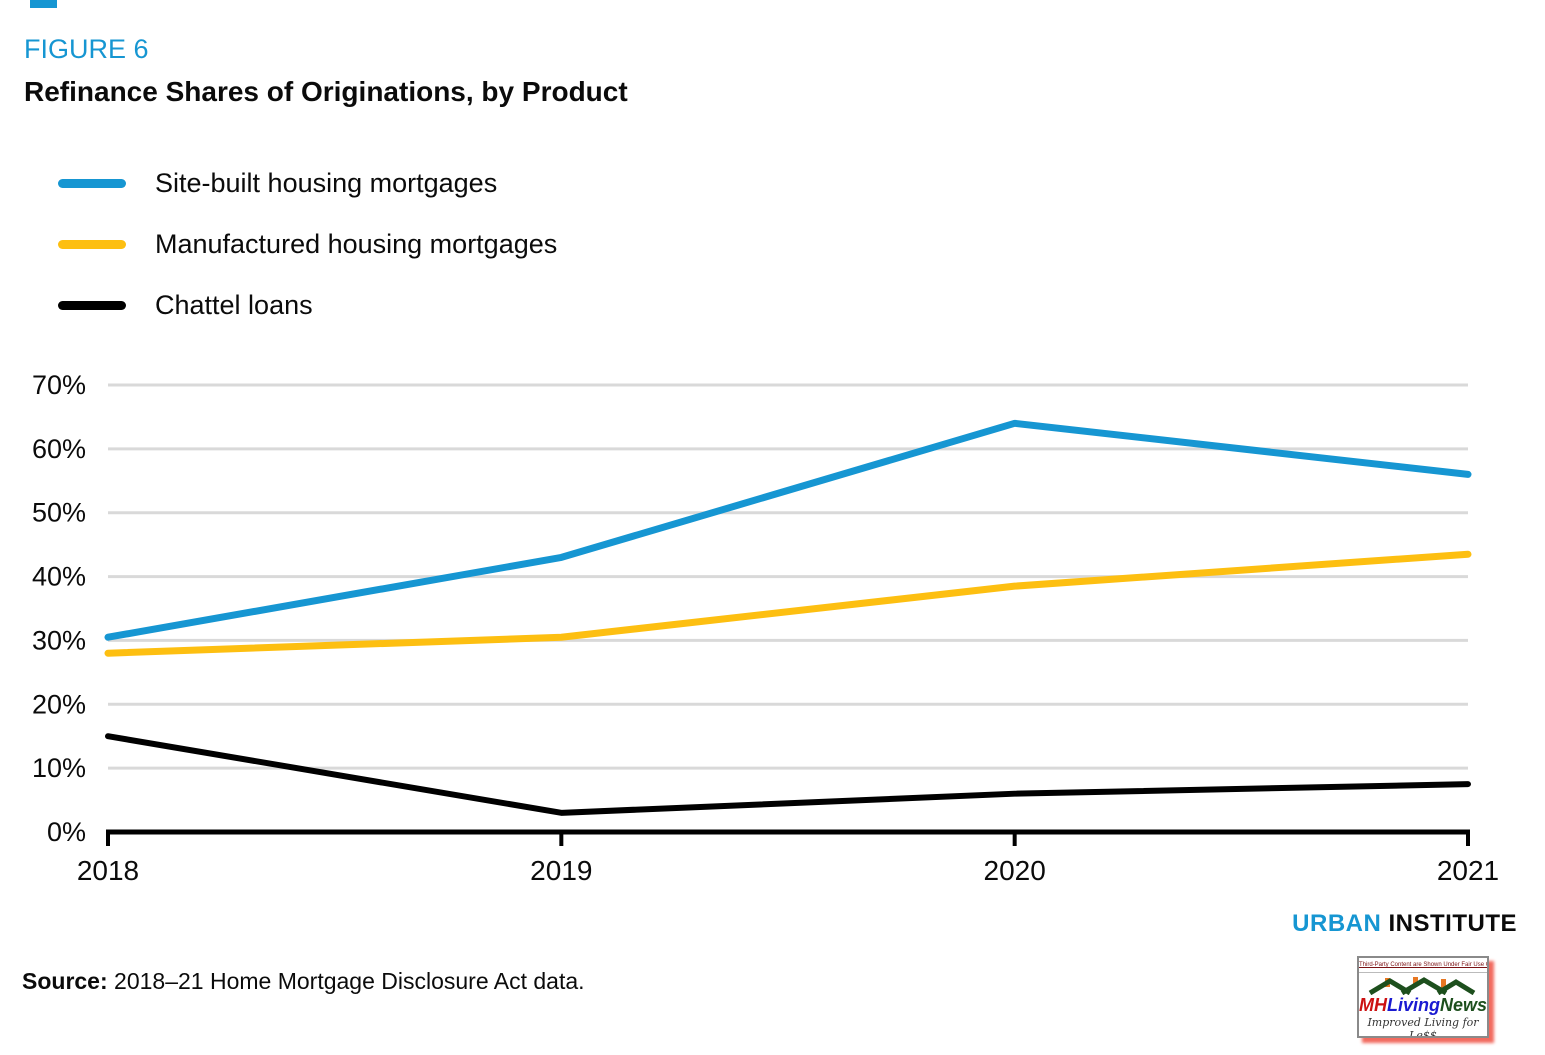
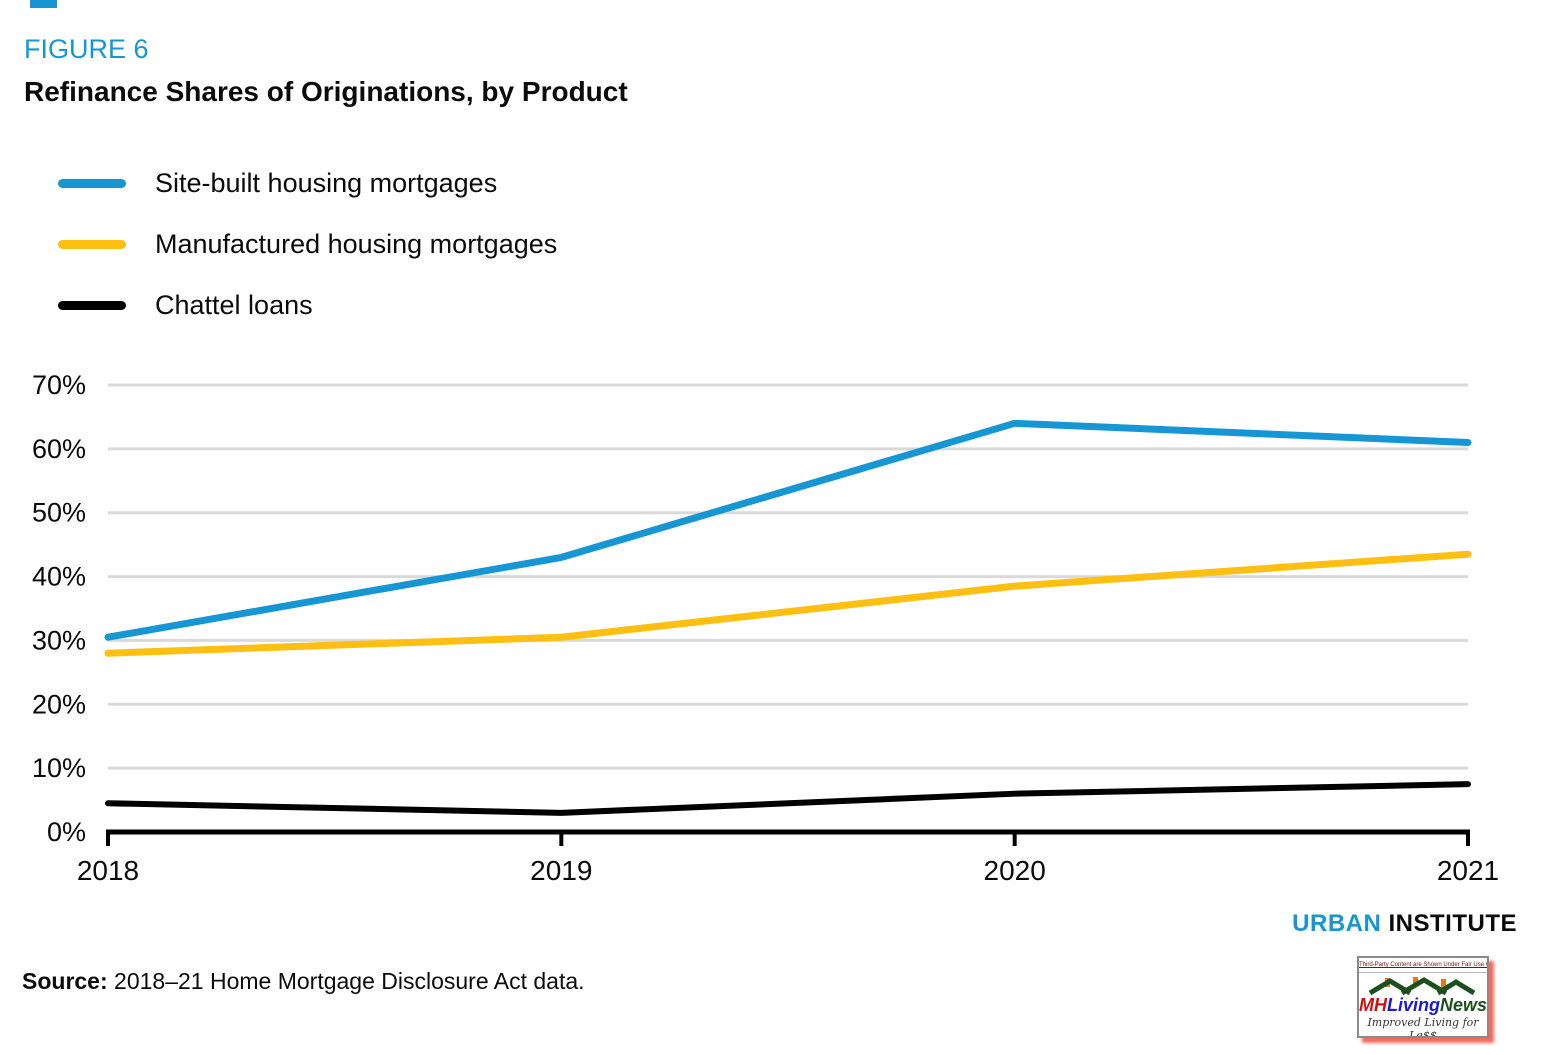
Chattel loans/2018: 15% -> 4%
Site-built housing mortgages/2021: 56% -> 61%
